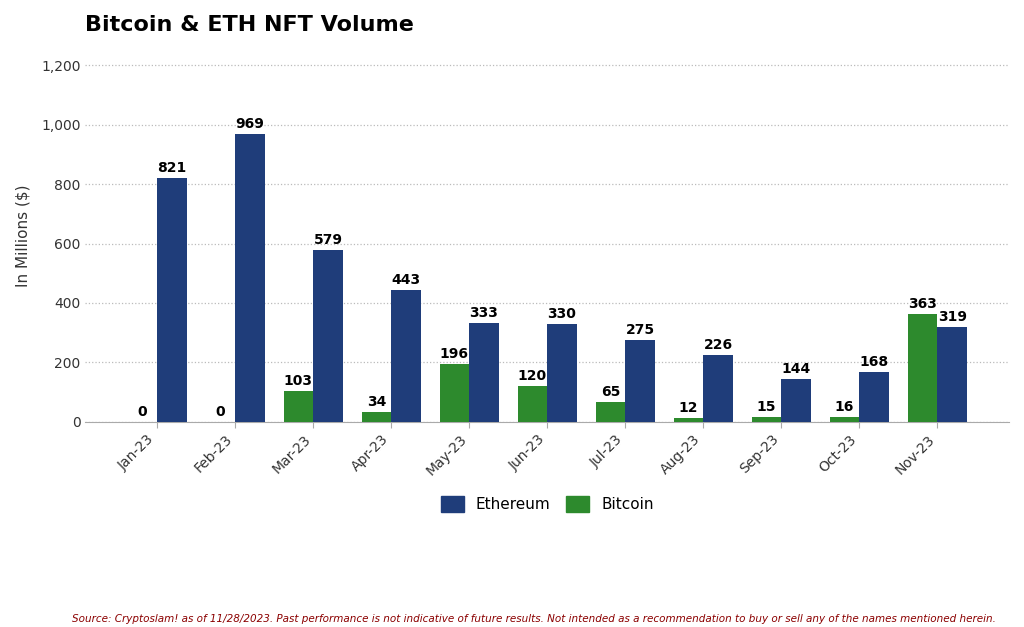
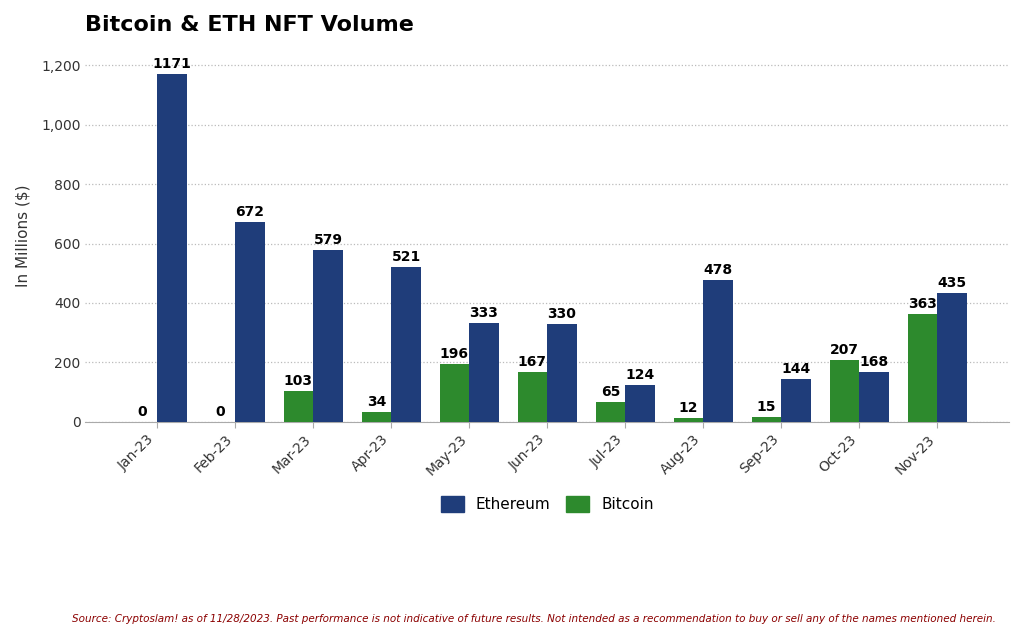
Ethereum/Jan-23: 821 -> 1171
Ethereum/Feb-23: 969 -> 672
Ethereum/Apr-23: 443 -> 521
Bitcoin/Jun-23: 120 -> 167
Ethereum/Jul-23: 275 -> 124
Ethereum/Aug-23: 226 -> 478
Bitcoin/Oct-23: 16 -> 207
Ethereum/Nov-23: 319 -> 435
